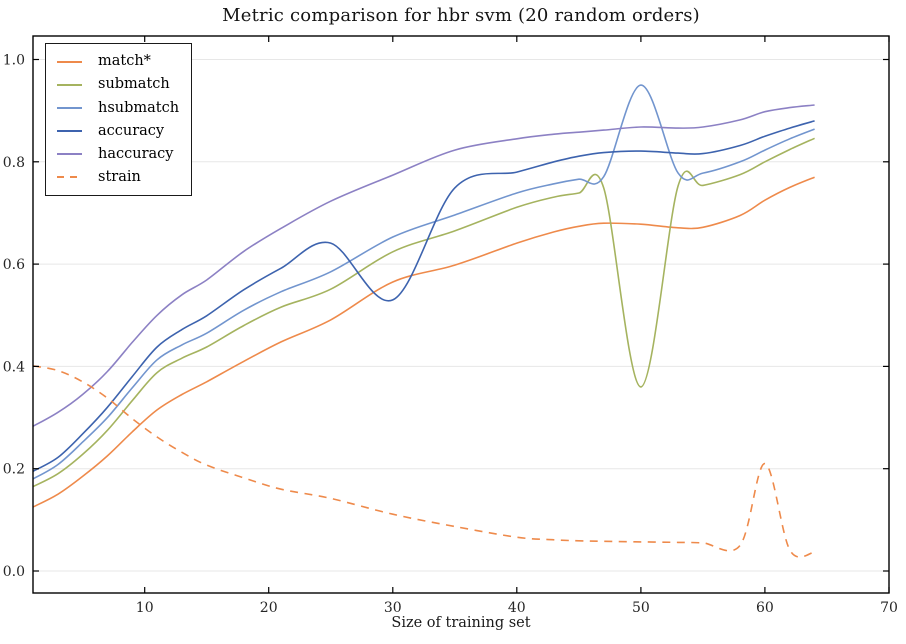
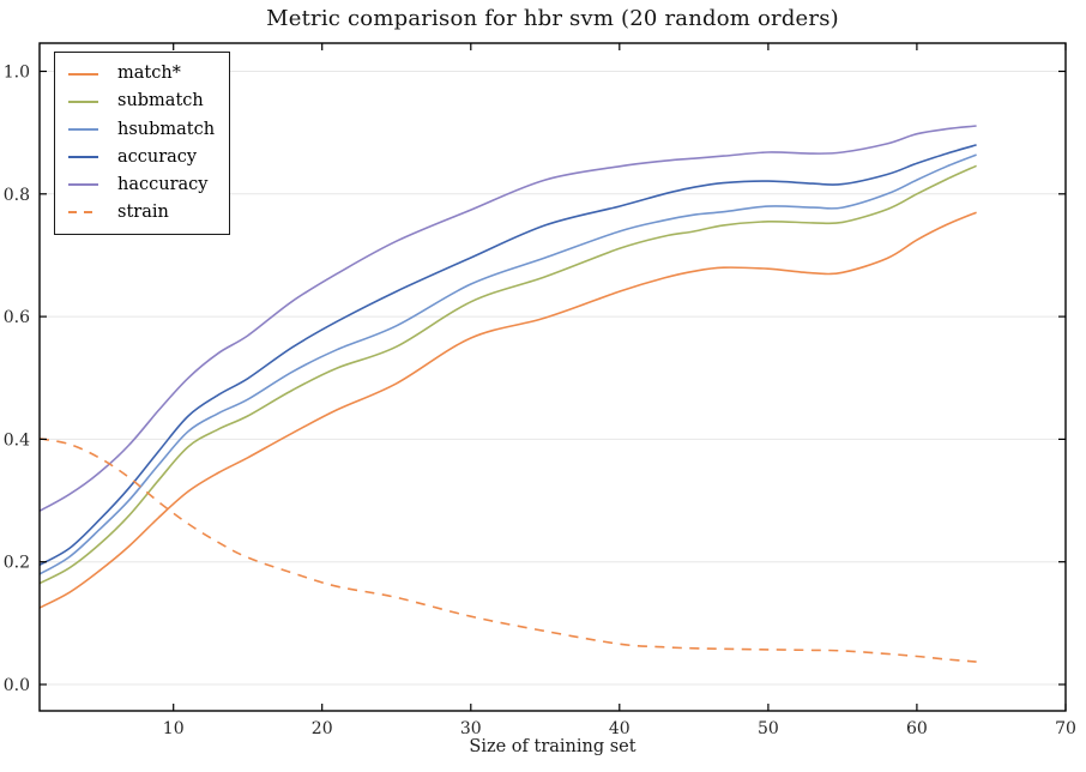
accuracy/30: 0.53 -> 0.70
submatch/50: 0.36 -> 0.76
hsubmatch/50: 0.95 -> 0.78
strain/60: 0.21 -> 0.05
